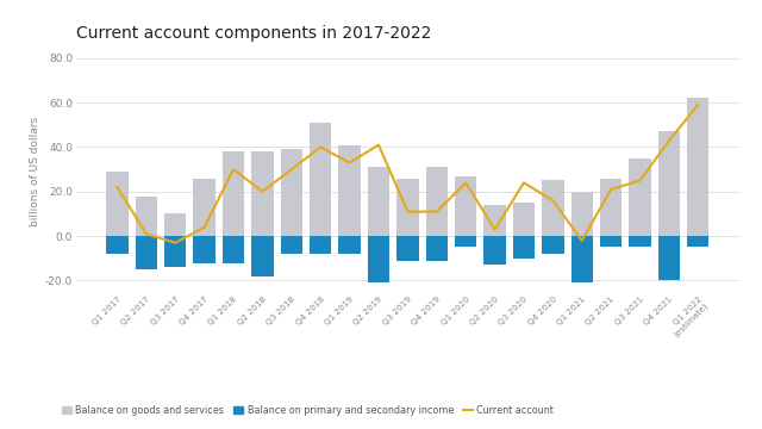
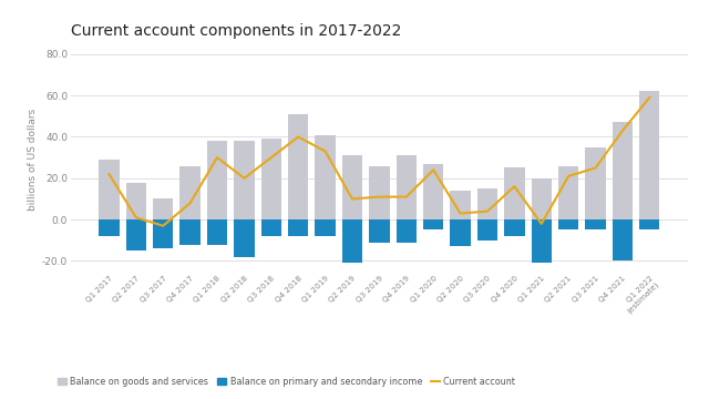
Current account/Q4 2017: 4 -> 8
Current account/Q2 2019: 41 -> 10
Current account/Q3 2020: 24 -> 4
